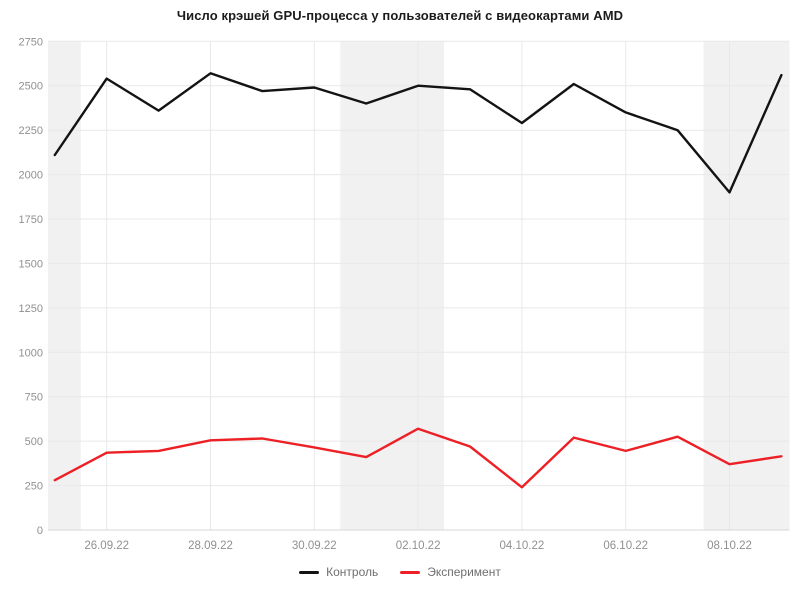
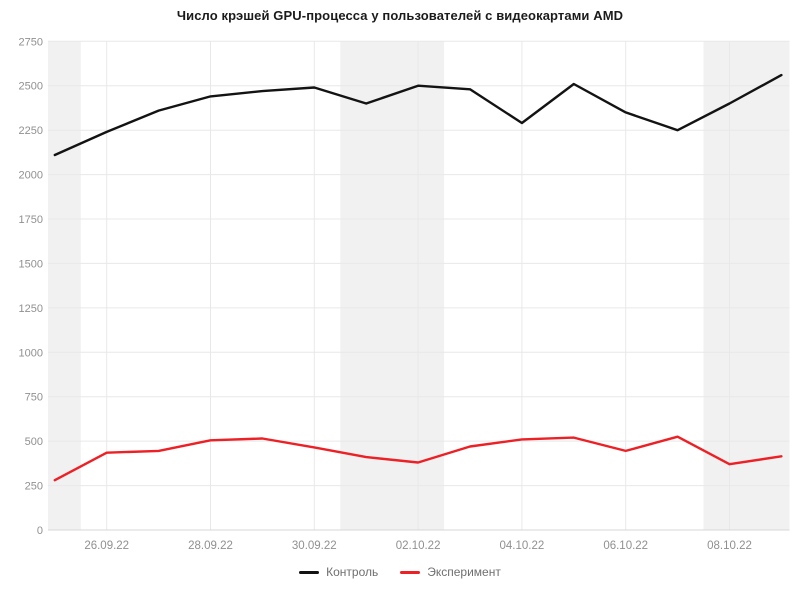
Контроль/26.09.22: 2540 -> 2240
Контроль/28.09.22: 2570 -> 2440
Эксперимент/02.10.22: 570 -> 380
Эксперимент/04.10.22: 240 -> 510
Контроль/08.10.22: 1900 -> 2400
